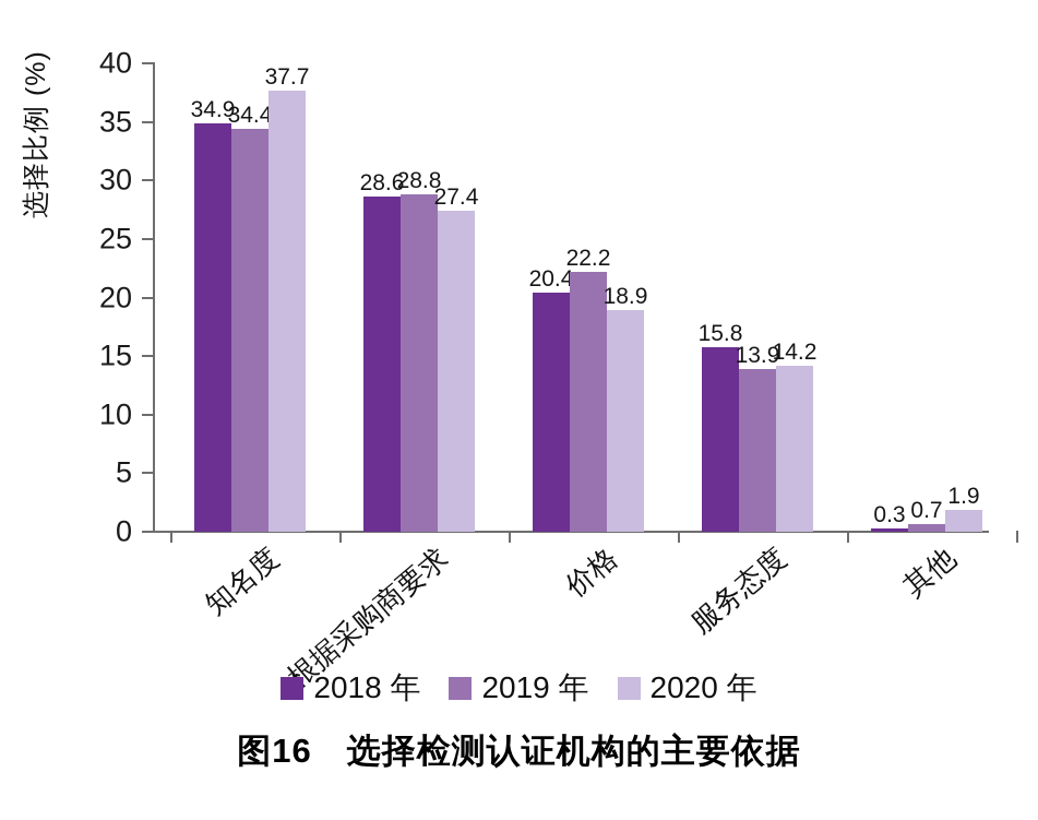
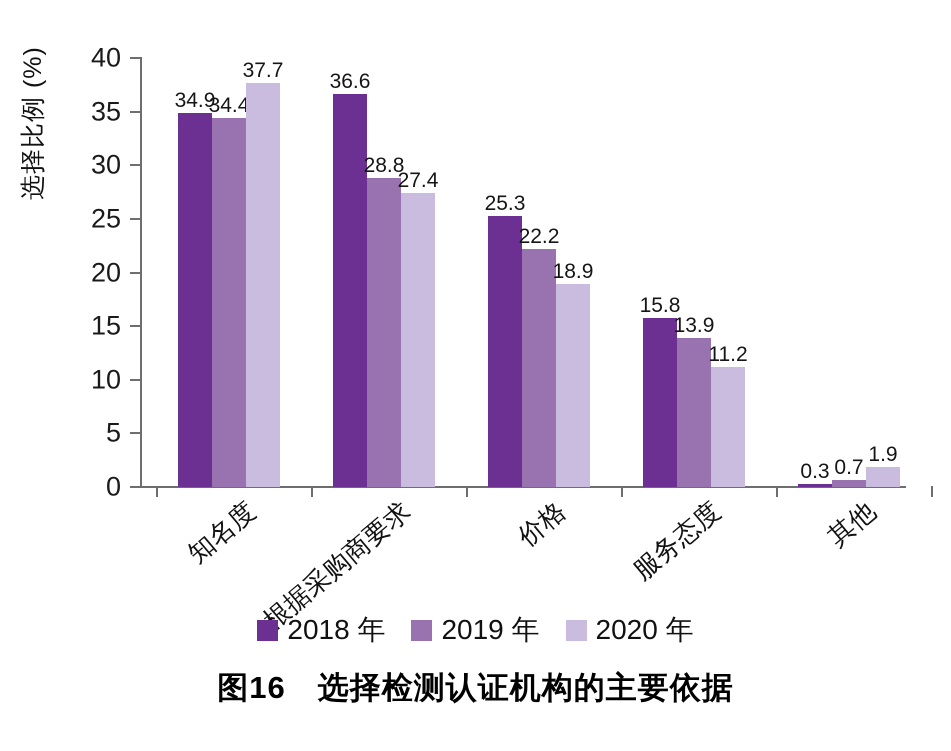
2018 年/根据采购商要求: 28.6 -> 36.6
2018 年/价格: 20.4 -> 25.3
2020 年/服务态度: 14.2 -> 11.2
